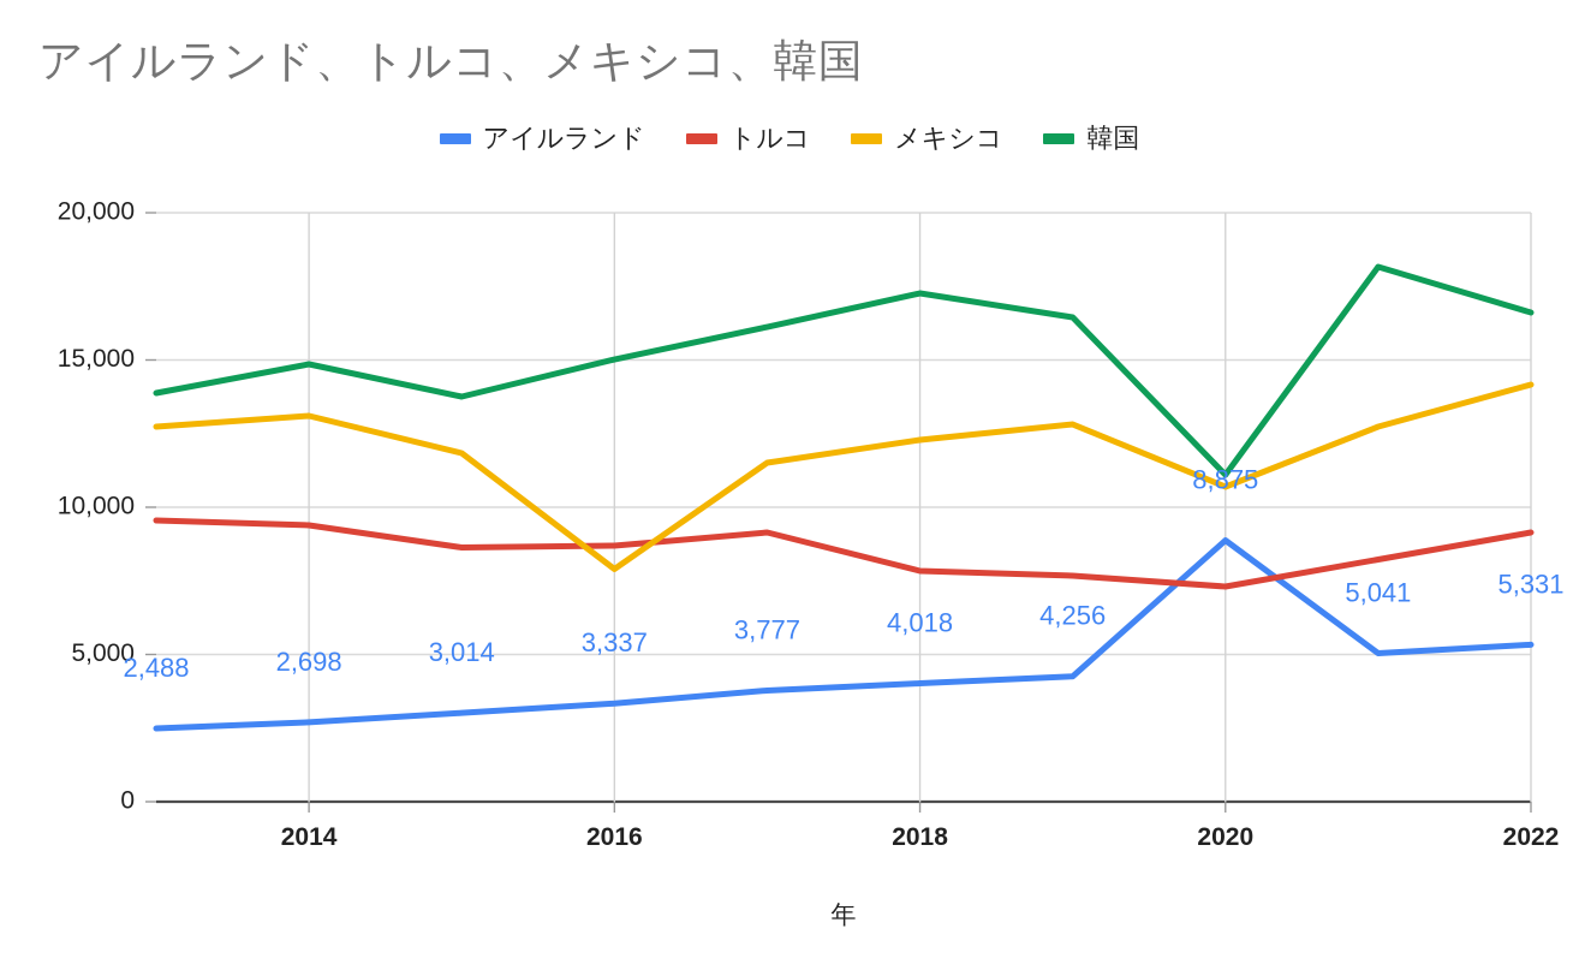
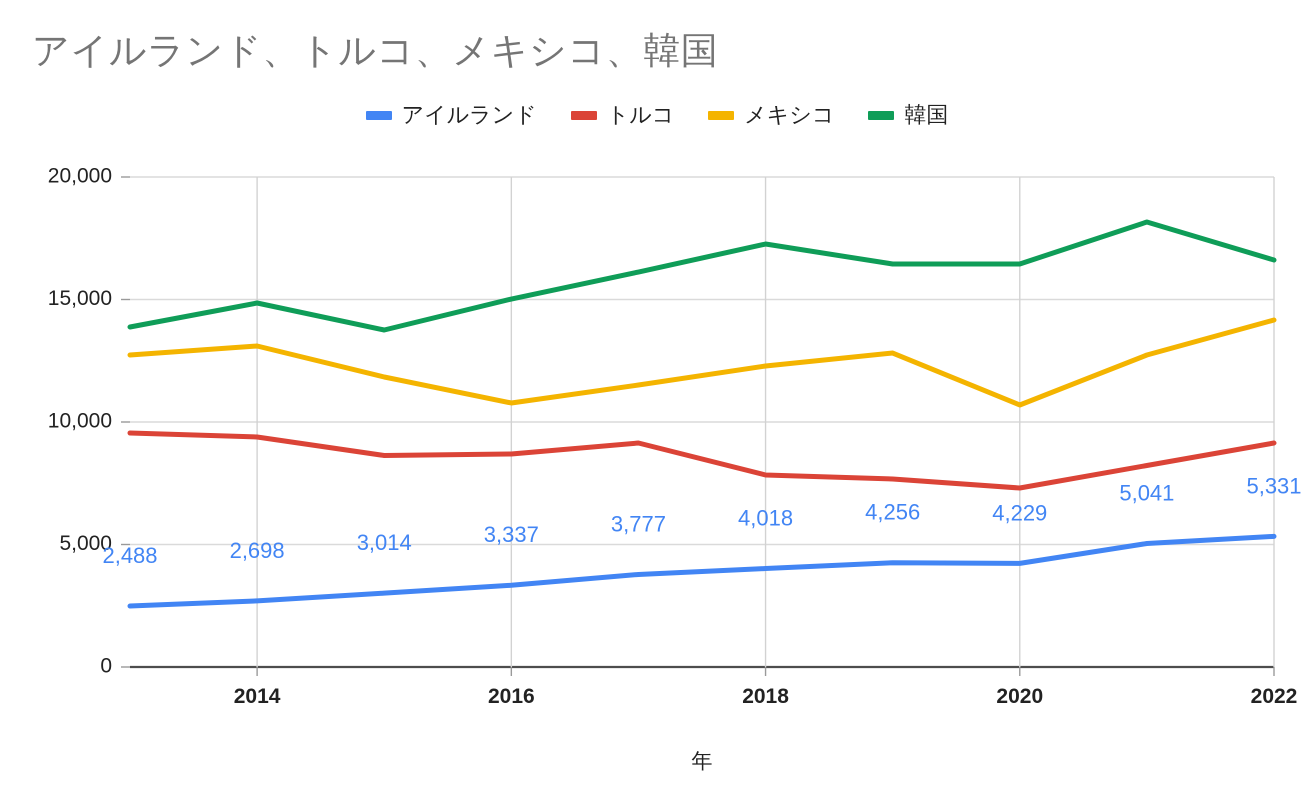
メキシコ/2016: 7900 -> 10800
アイルランド/2020: 8,875 -> 4,229
韓国/2020: 11100 -> 16400
